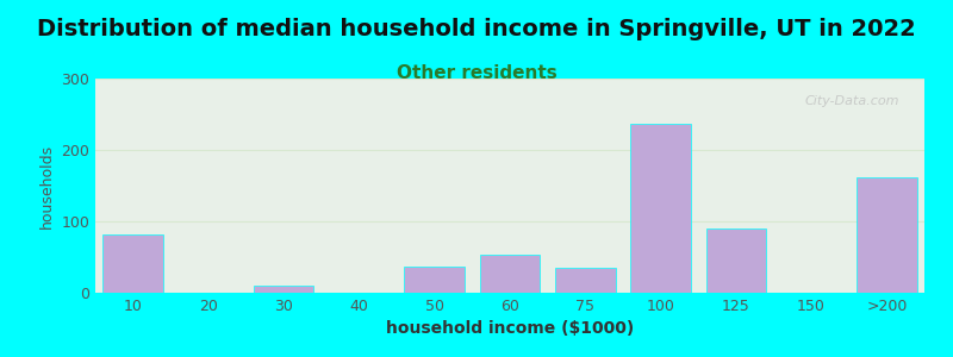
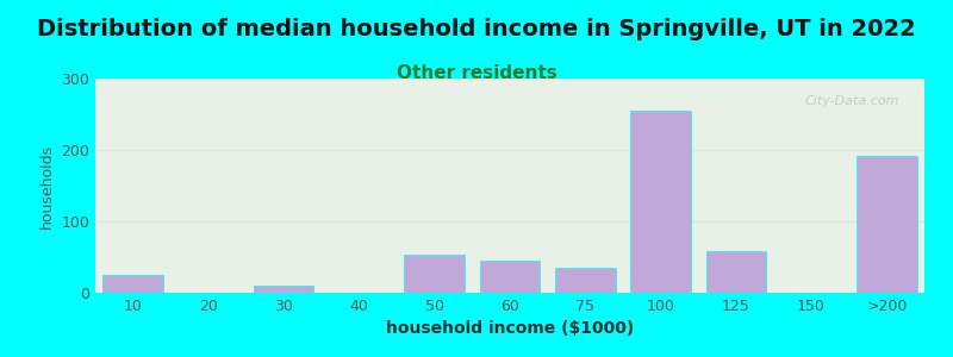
10: 82 -> 25
50: 36 -> 53
60: 54 -> 45
100: 236 -> 255
125: 90 -> 58
>200: 162 -> 192
